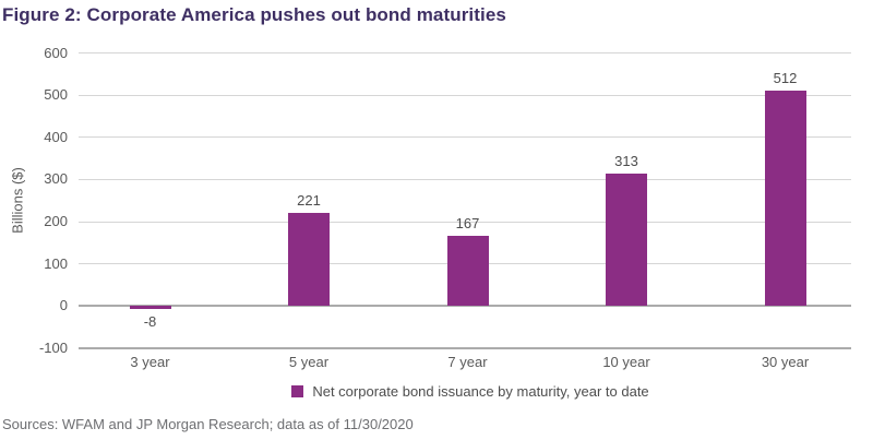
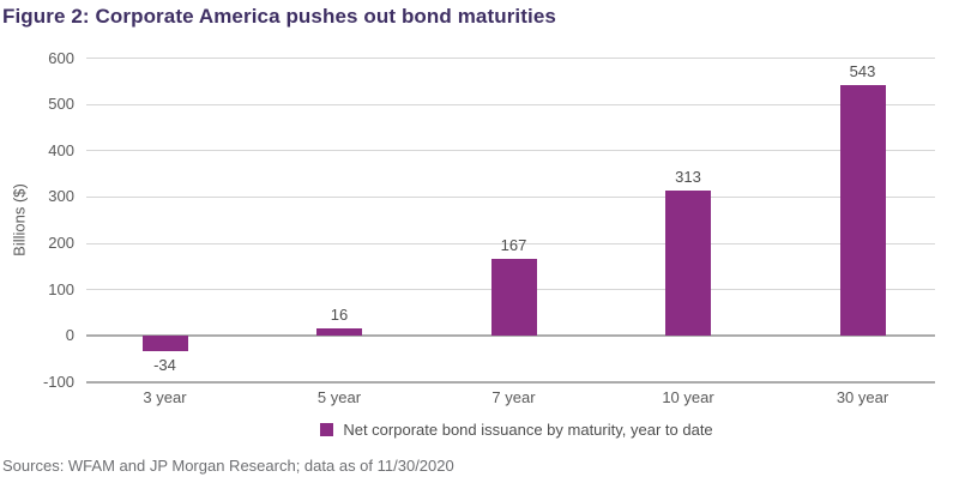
3 year: -8 -> -34
5 year: 221 -> 16
30 year: 512 -> 543
